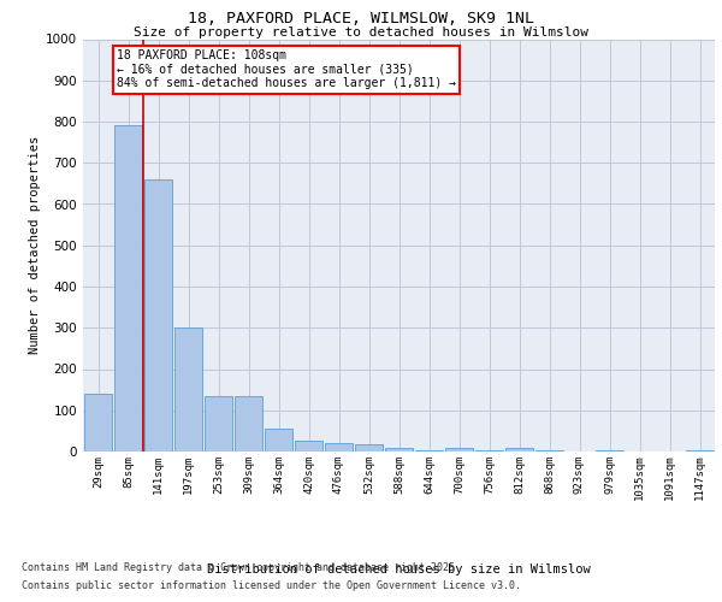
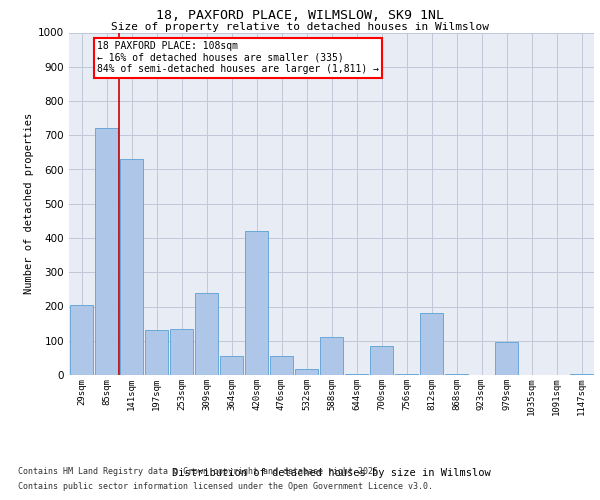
29sqm: 140 -> 205
85sqm: 790 -> 720
141sqm: 660 -> 630
197sqm: 300 -> 130
309sqm: 135 -> 240
420sqm: 25 -> 420
476sqm: 20 -> 55
588sqm: 10 -> 110
700sqm: 8 -> 85
812sqm: 8 -> 180
979sqm: 3 -> 95
